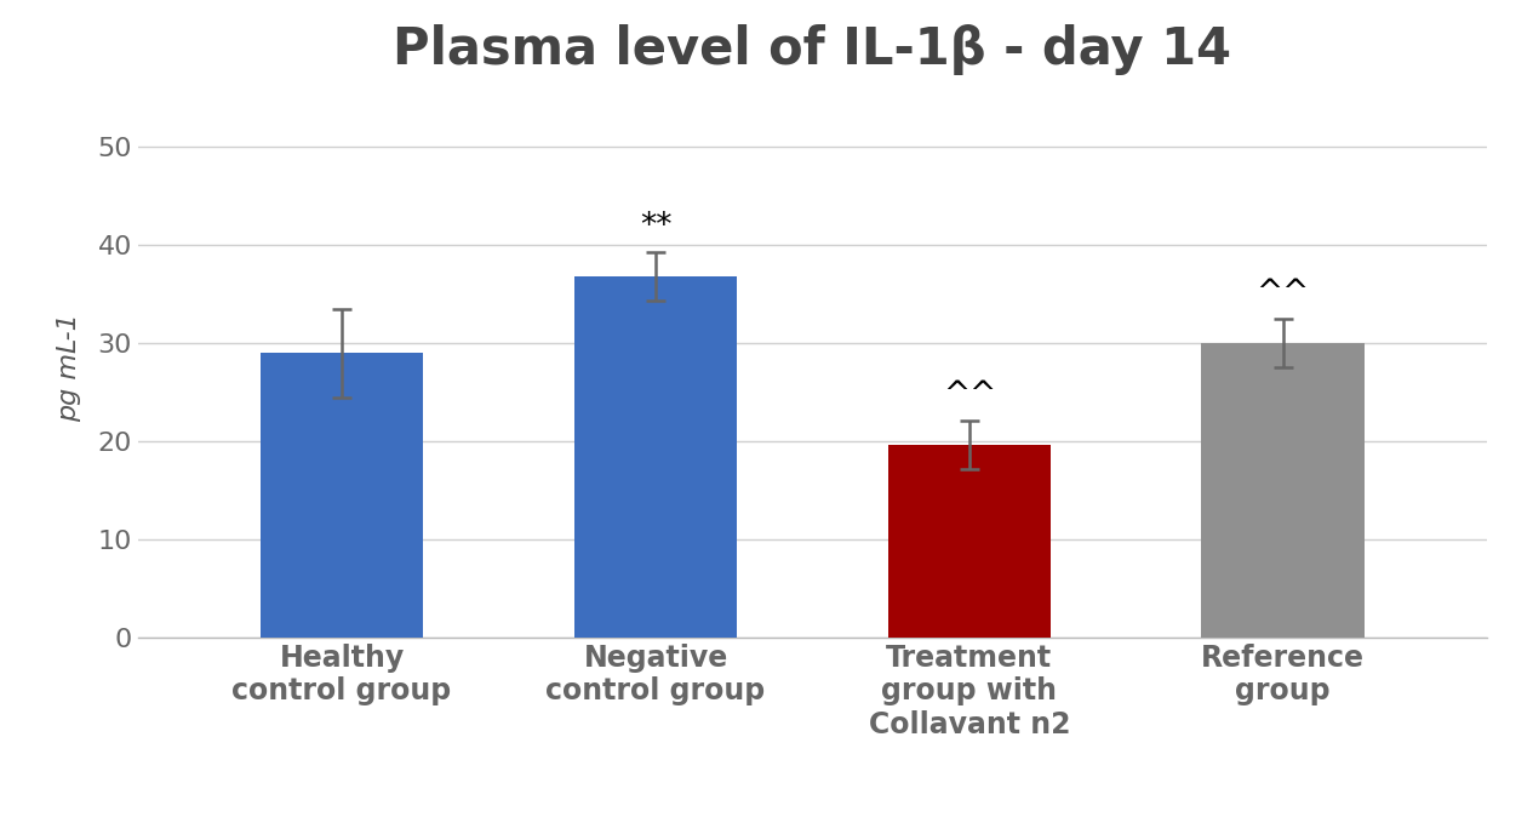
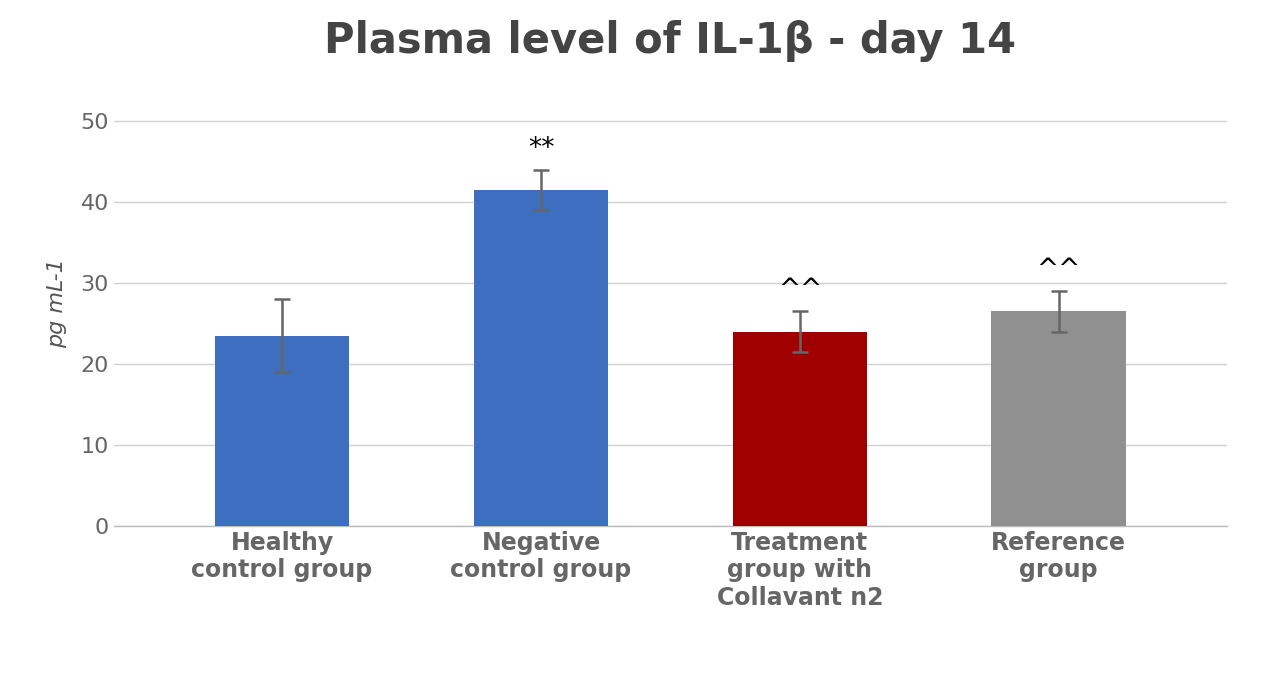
Healthy control group: 29.0 -> 23.5
Negative control group: 36.8 -> 41.5
Treatment group with Collavant n2: 19.6 -> 24.0
Reference group: 30.0 -> 26.5
